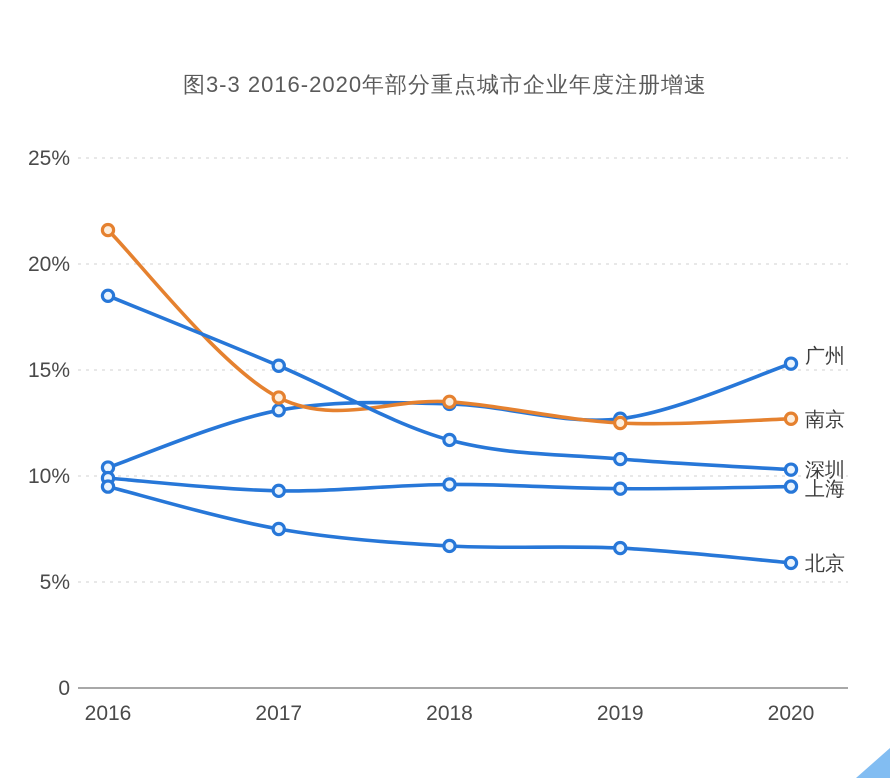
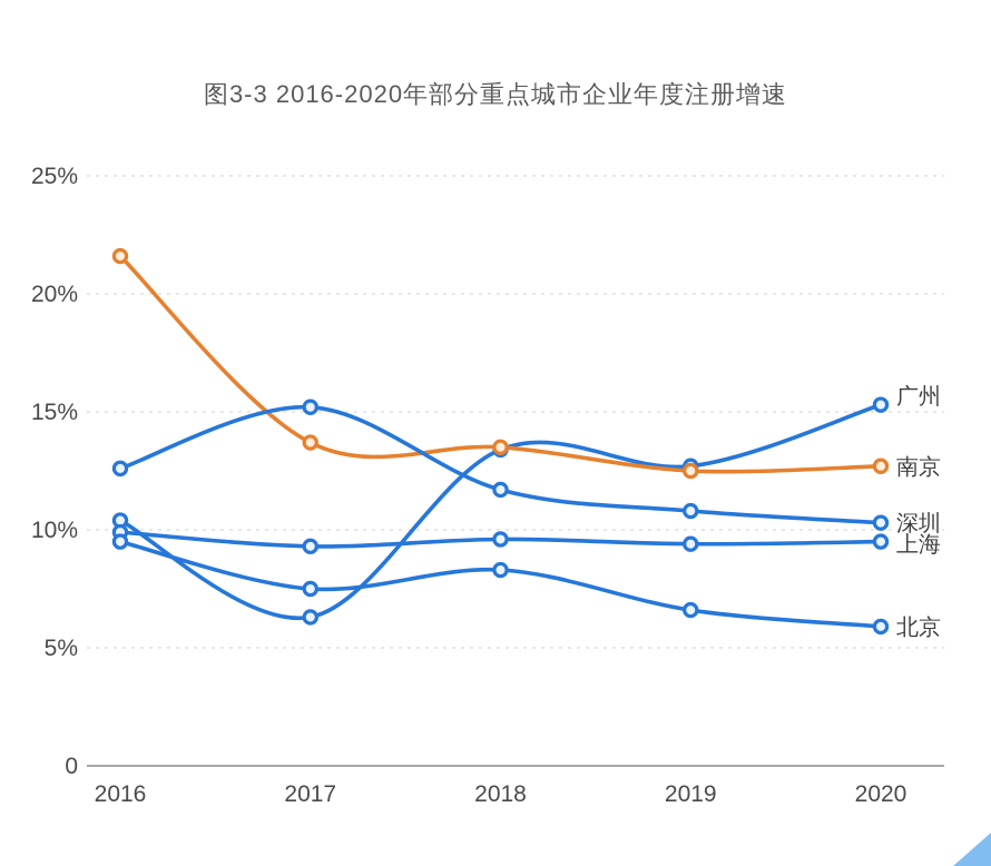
深圳/2016: 18.5% -> 12.6%
广州/2017: 13.1% -> 6.3%
北京/2018: 6.7% -> 8.3%
